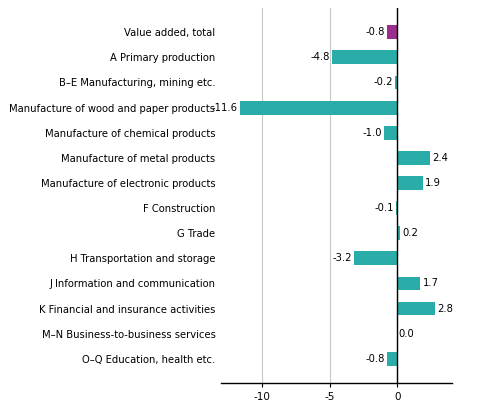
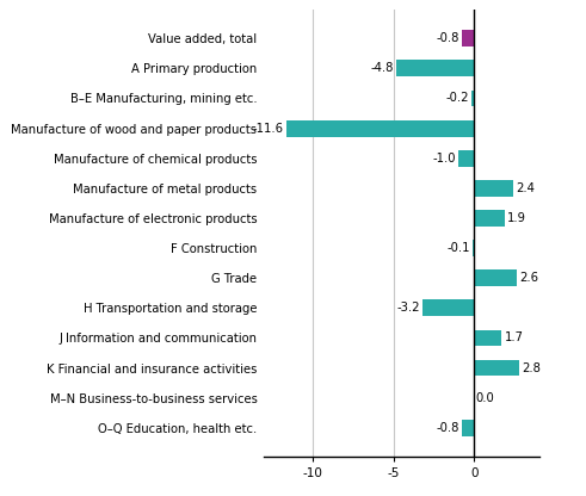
G Trade: 0.2 -> 2.6
